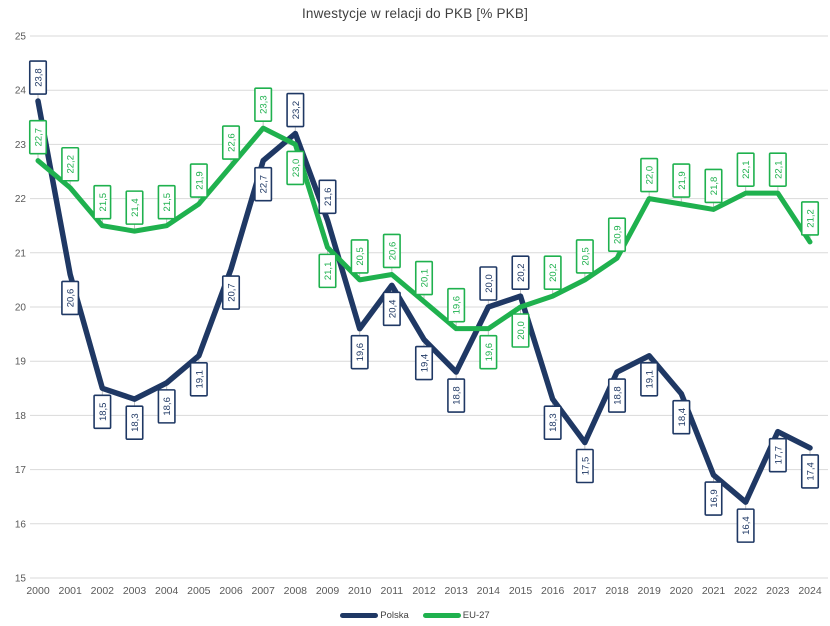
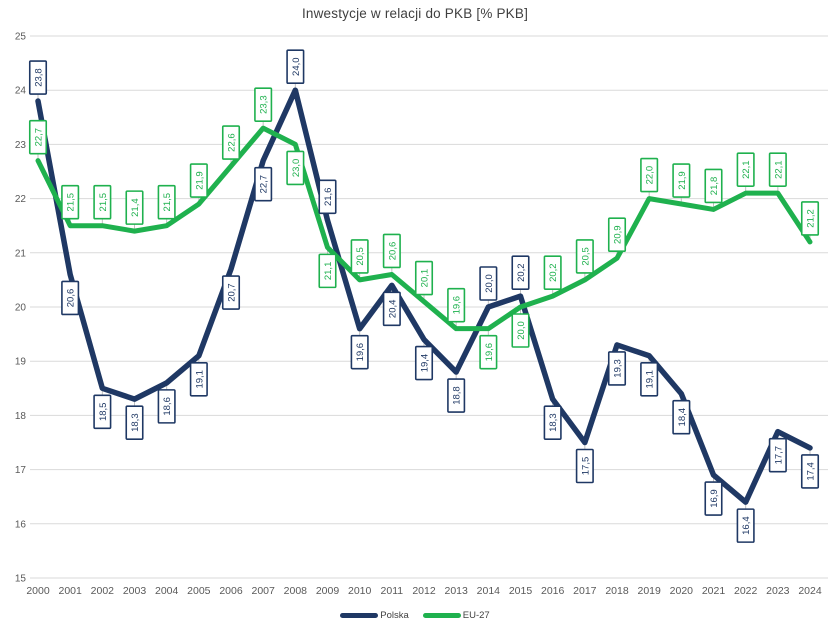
EU-27/2001: 22,2 -> 21,5
Polska/2008: 23,2 -> 24,0
Polska/2018: 18,8 -> 19,3
